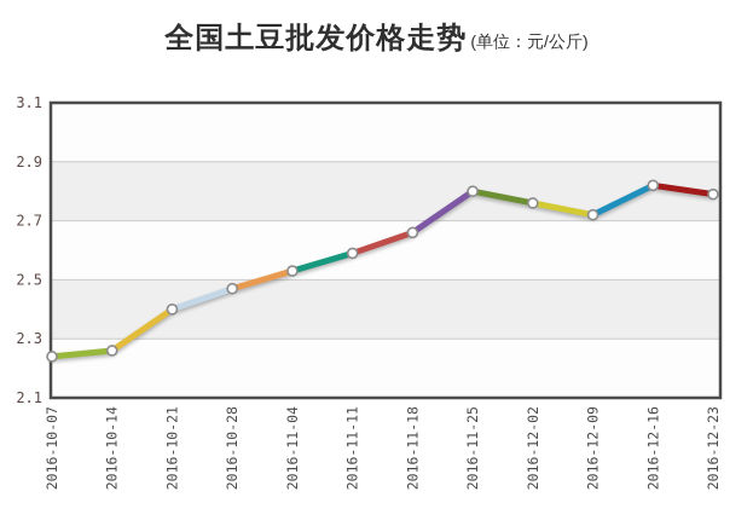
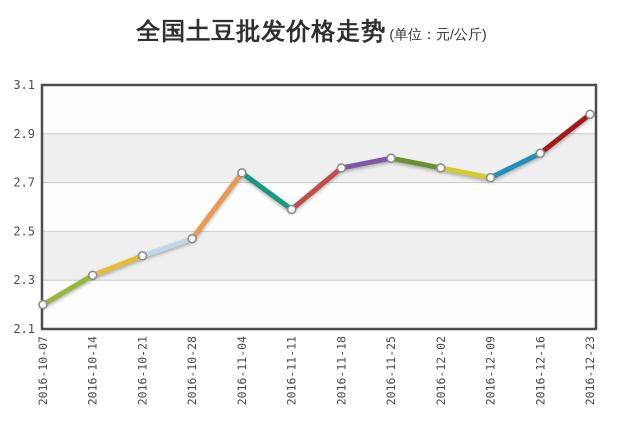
2016-10-07: 2.24 -> 2.20
2016-10-14: 2.26 -> 2.32
2016-11-04: 2.53 -> 2.74
2016-11-18: 2.66 -> 2.76
2016-12-23: 2.79 -> 2.98
